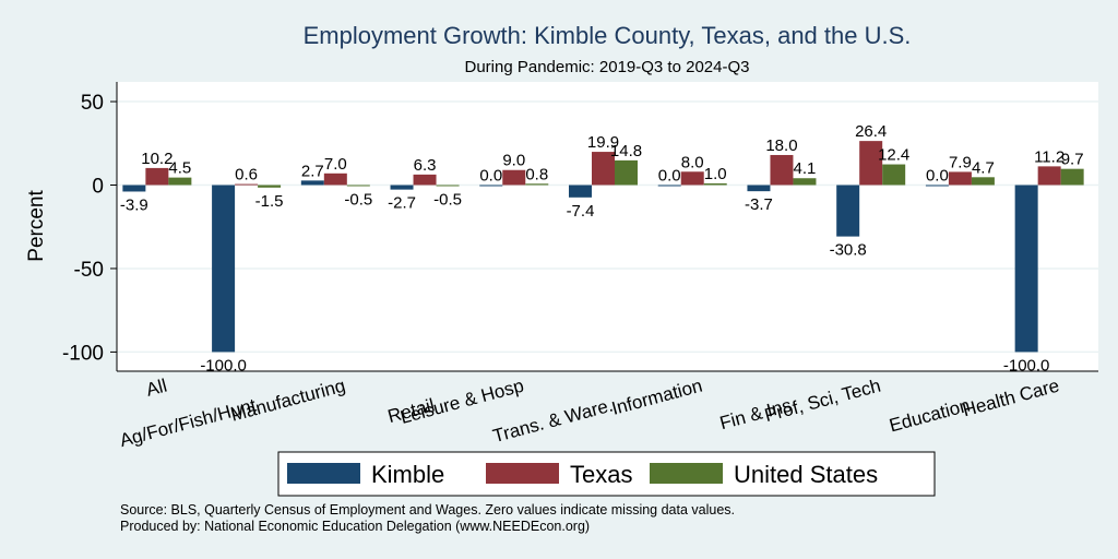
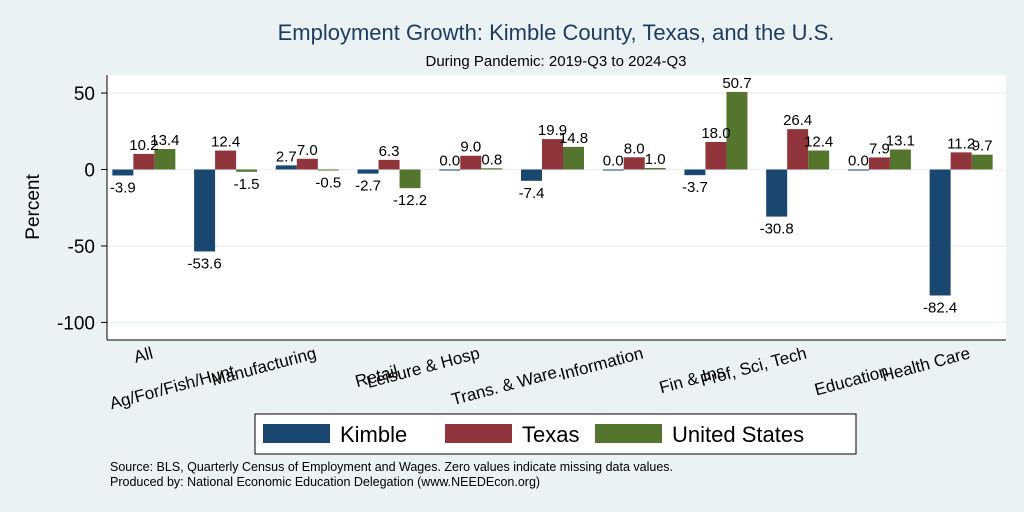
United States/All: 4.5 -> 13.4
Kimble/Ag/For/Fish/Hunt: -100.0 -> -53.6
Texas/Ag/For/Fish/Hunt: 0.6 -> 12.4
United States/Retail: -0.5 -> -12.2
United States/Fin & Ins: 4.1 -> 50.7
United States/Education: 4.7 -> 13.1
Kimble/Health Care: -100.0 -> -82.4
